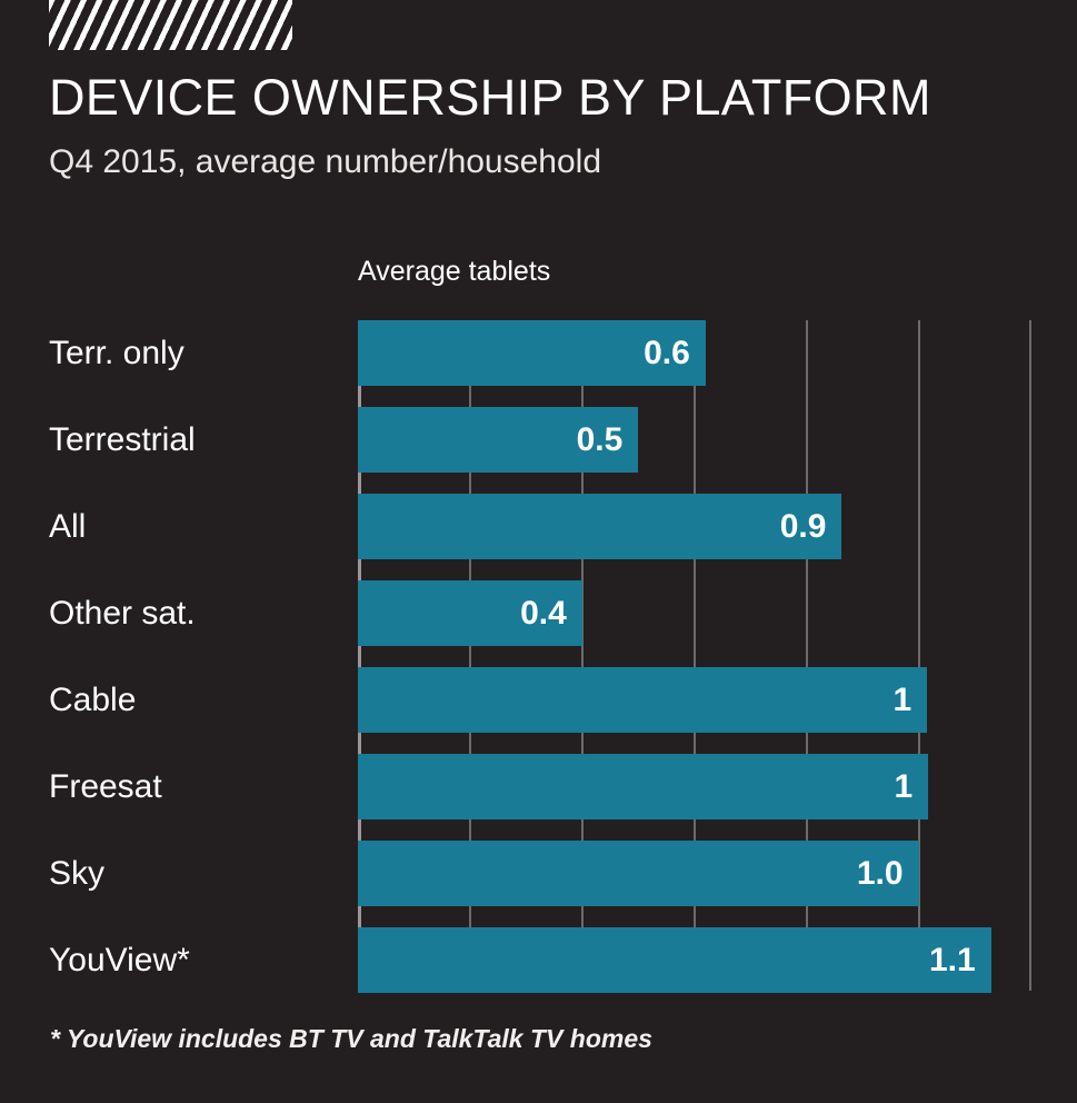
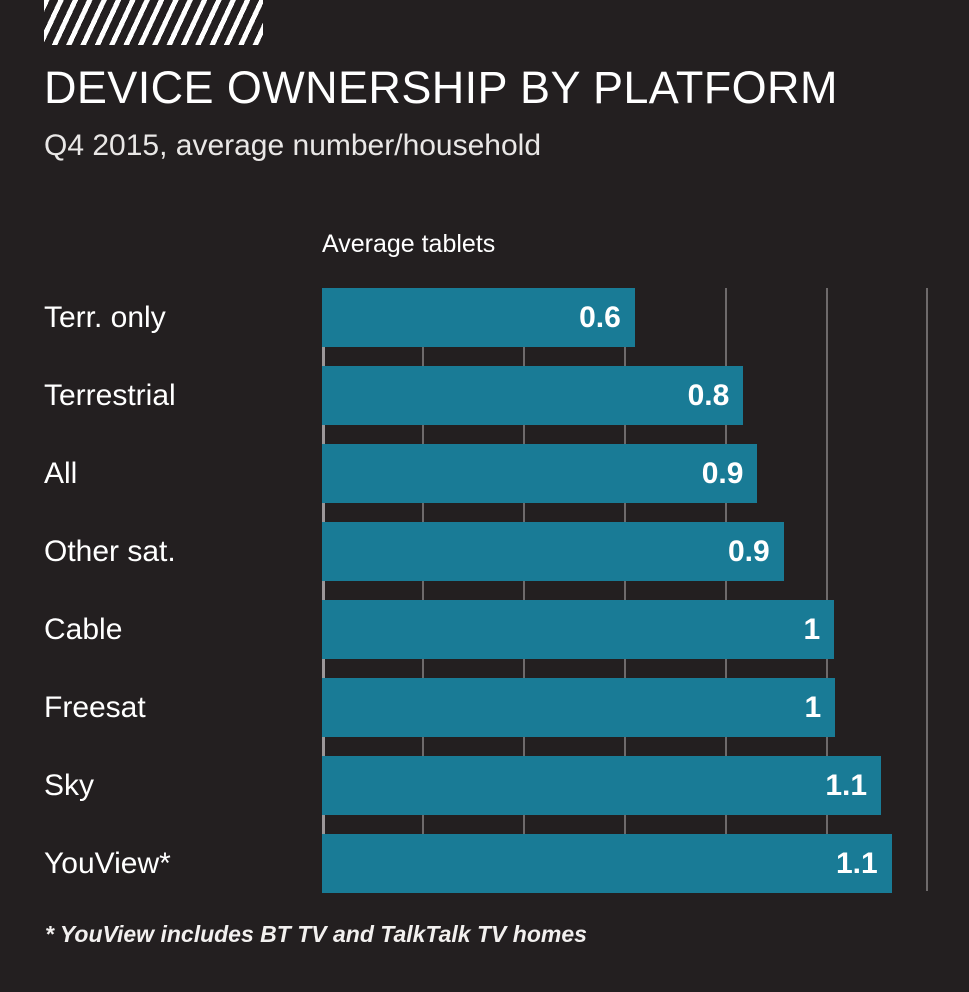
Terrestrial: 0.5 -> 0.8
Other sat.: 0.4 -> 0.9
Sky: 1.0 -> 1.1
